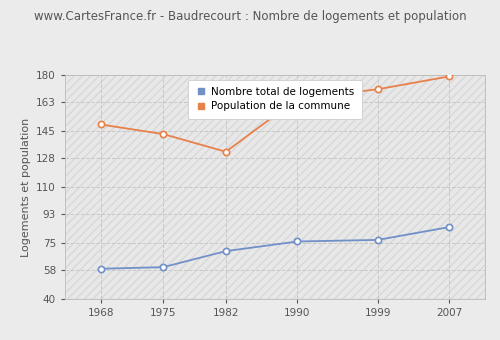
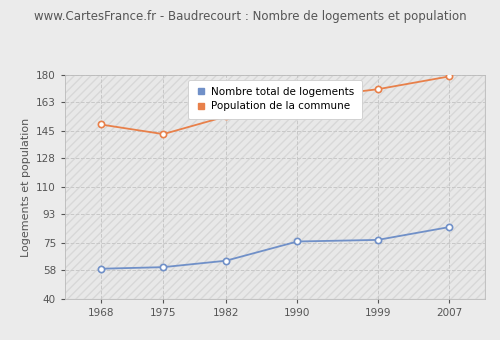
Nombre total de logements/1982: 70 -> 64
Population de la commune/1982: 132 -> 154
